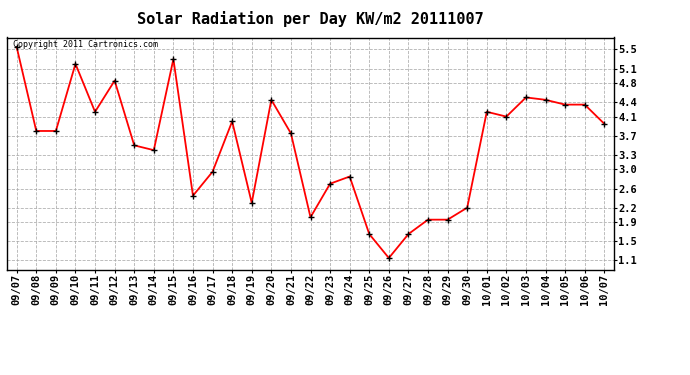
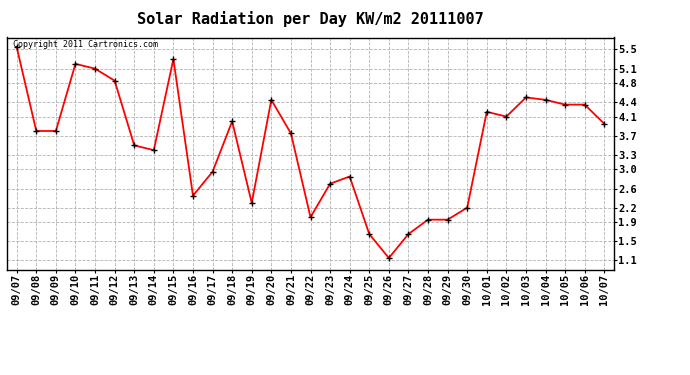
09/11: 4.20 -> 5.10
